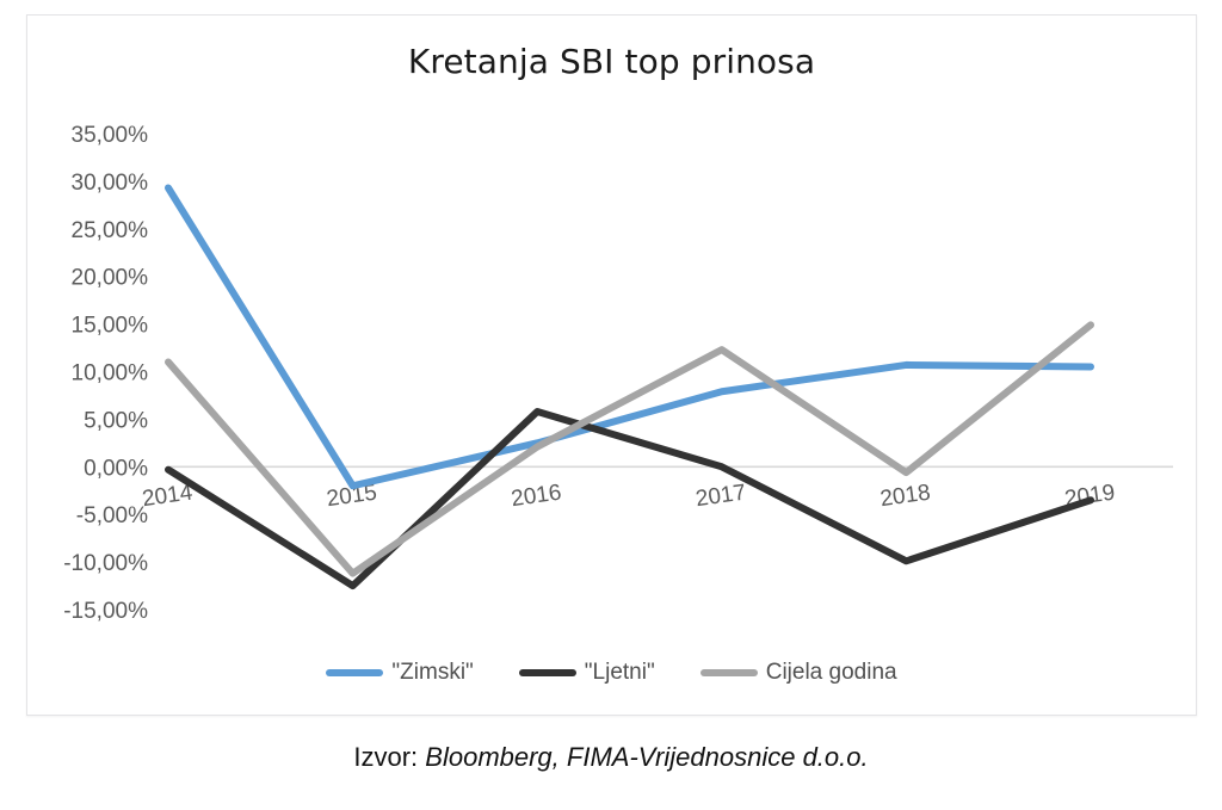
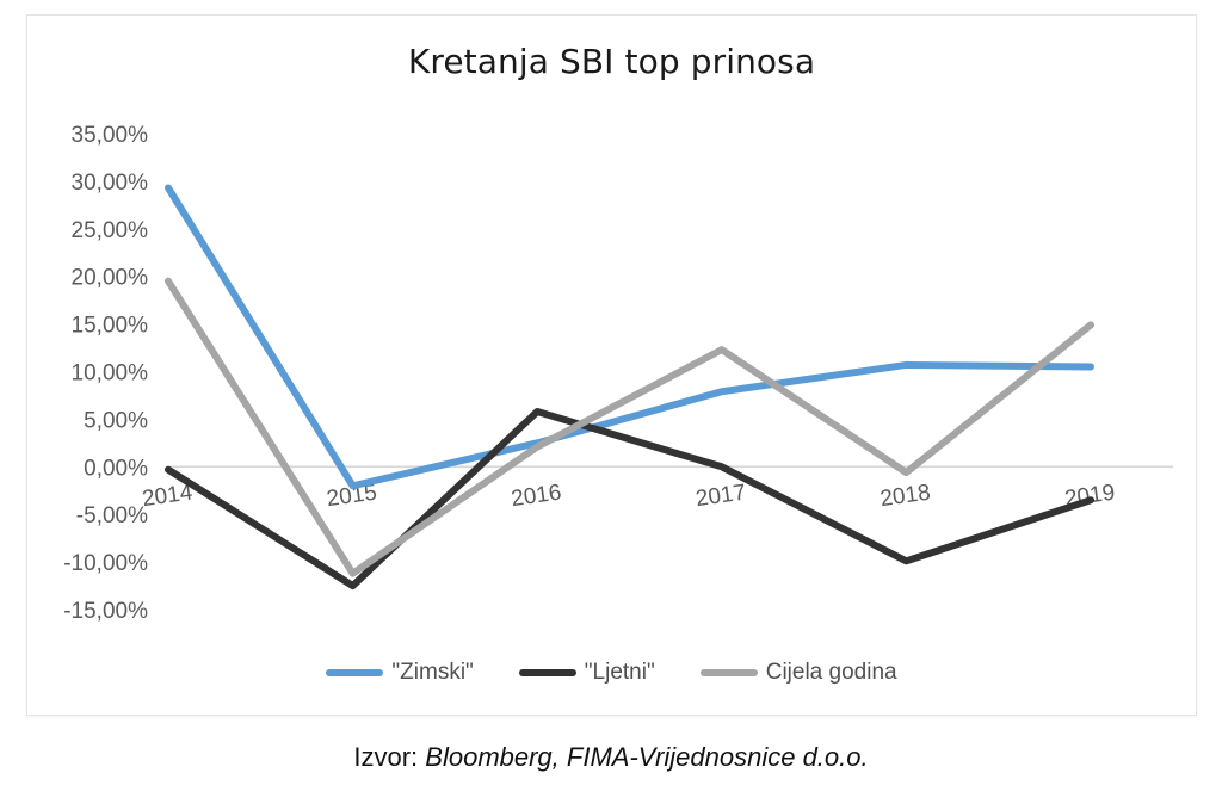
Cijela godina/2014: 11% -> 20%
